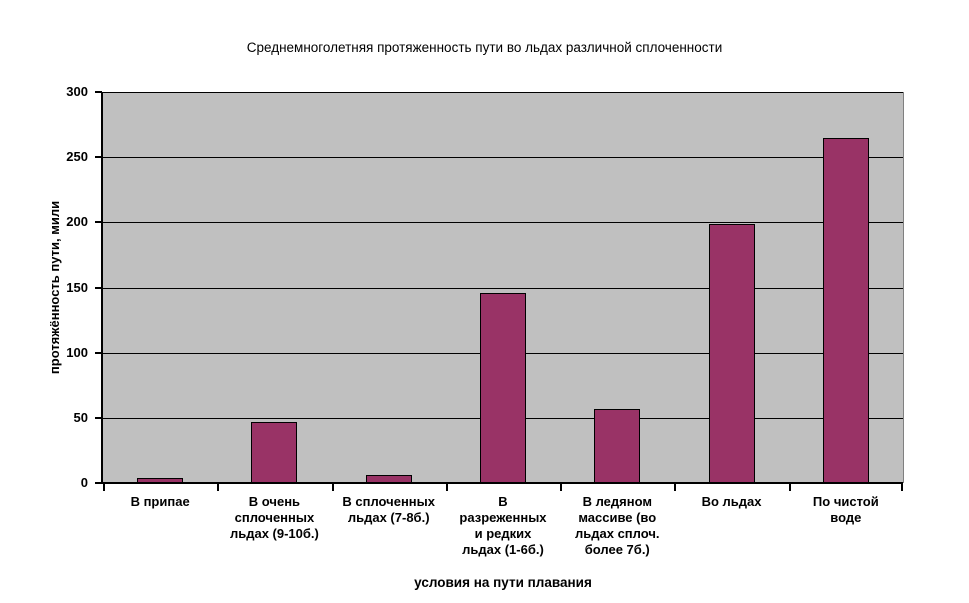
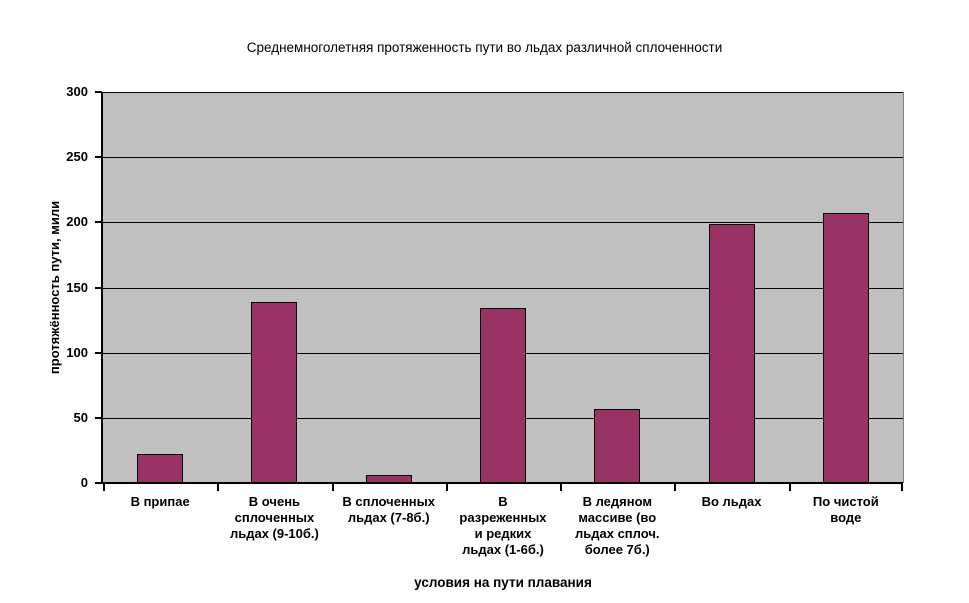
В припае: 4 -> 22
В очень сплоченных льдах (9-10б.): 47 -> 139
В разреженных и редких льдах (1-6б.): 146 -> 134
По чистой воде: 265 -> 207
